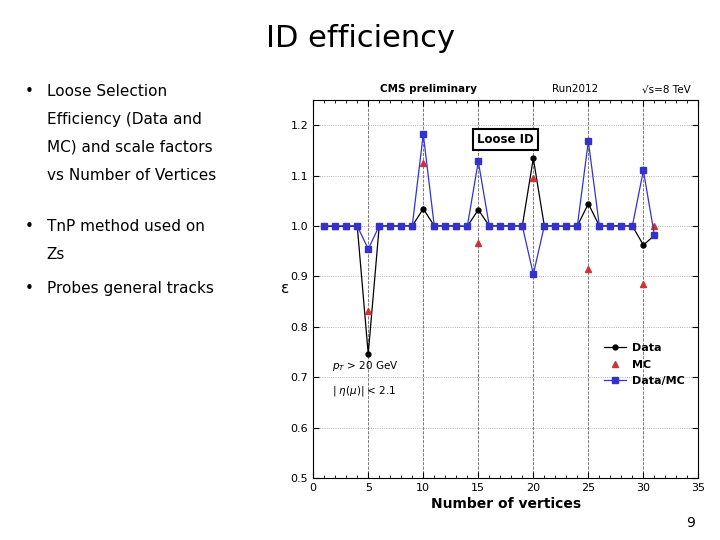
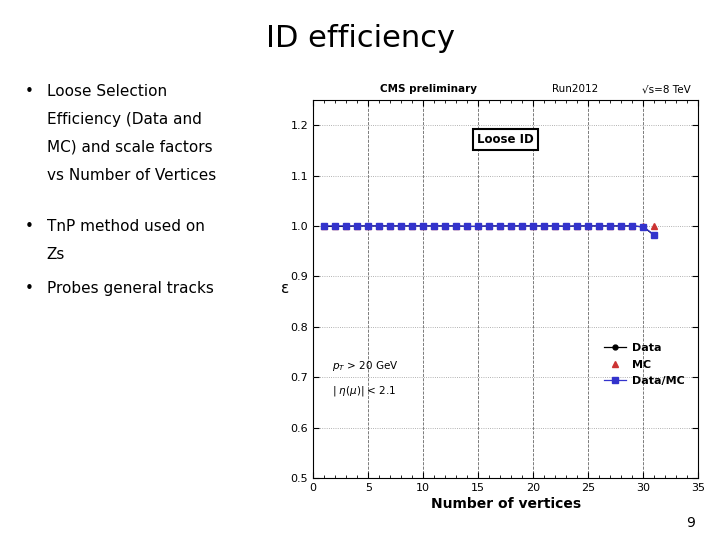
Data/5: 0.746 -> 1.000
MC/5: 0.832 -> 1.000
Data/MC/5: 0.954 -> 1.000
Data/10: 1.034 -> 1.000
MC/10: 1.124 -> 1.000
Data/MC/10: 1.182 -> 1.000
Data/15: 1.032 -> 0.999
MC/15: 0.966 -> 1.000
Data/MC/15: 1.128 -> 0.999
Data/20: 1.134 -> 1.000
MC/20: 1.096 -> 1.000
Data/MC/20: 0.904 -> 1.000
Data/25: 1.044 -> 1.000
MC/25: 0.914 -> 1.000
Data/MC/25: 1.168 -> 1.000
Data/30: 0.962 -> 0.998
MC/30: 0.884 -> 1.000
Data/MC/30: 1.110 -> 0.998
